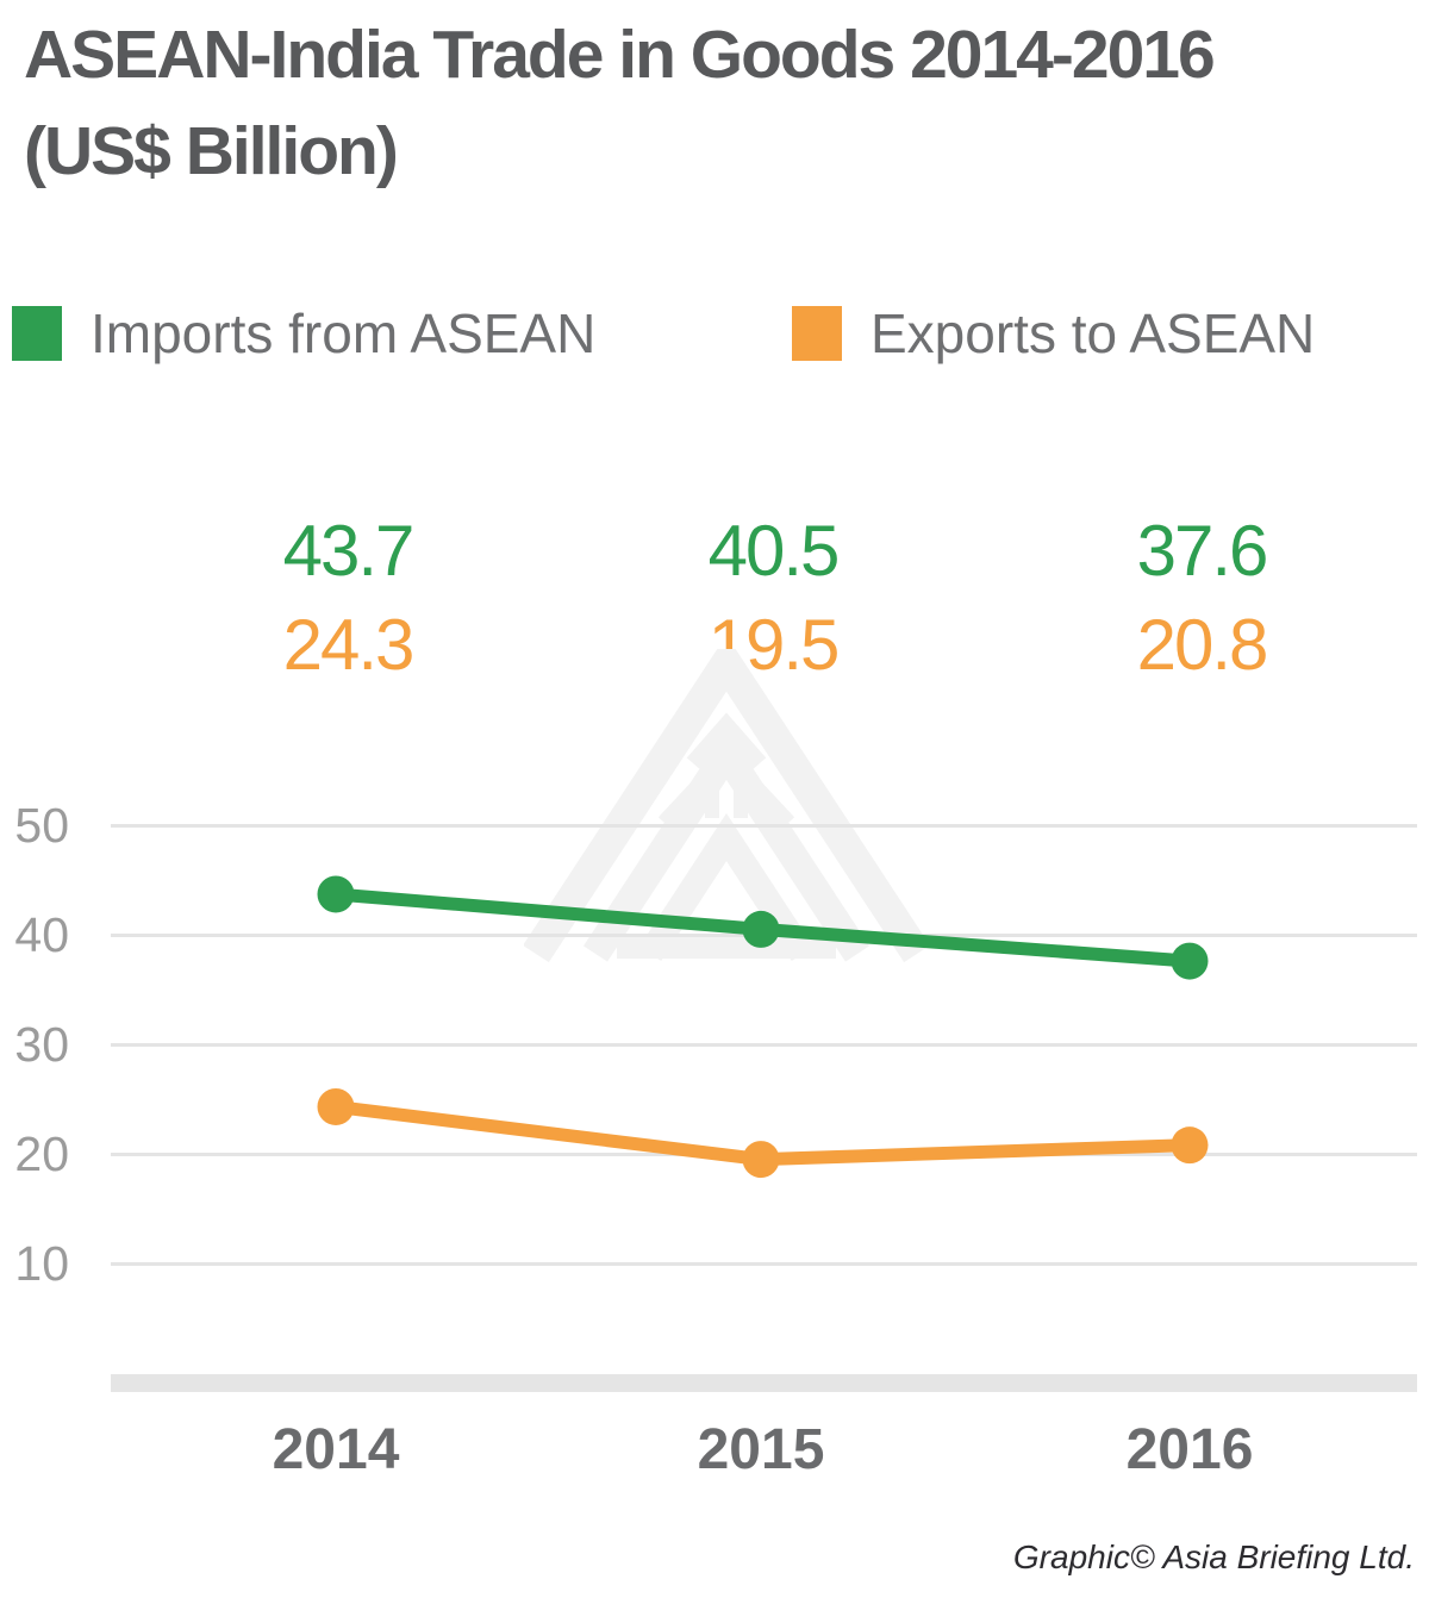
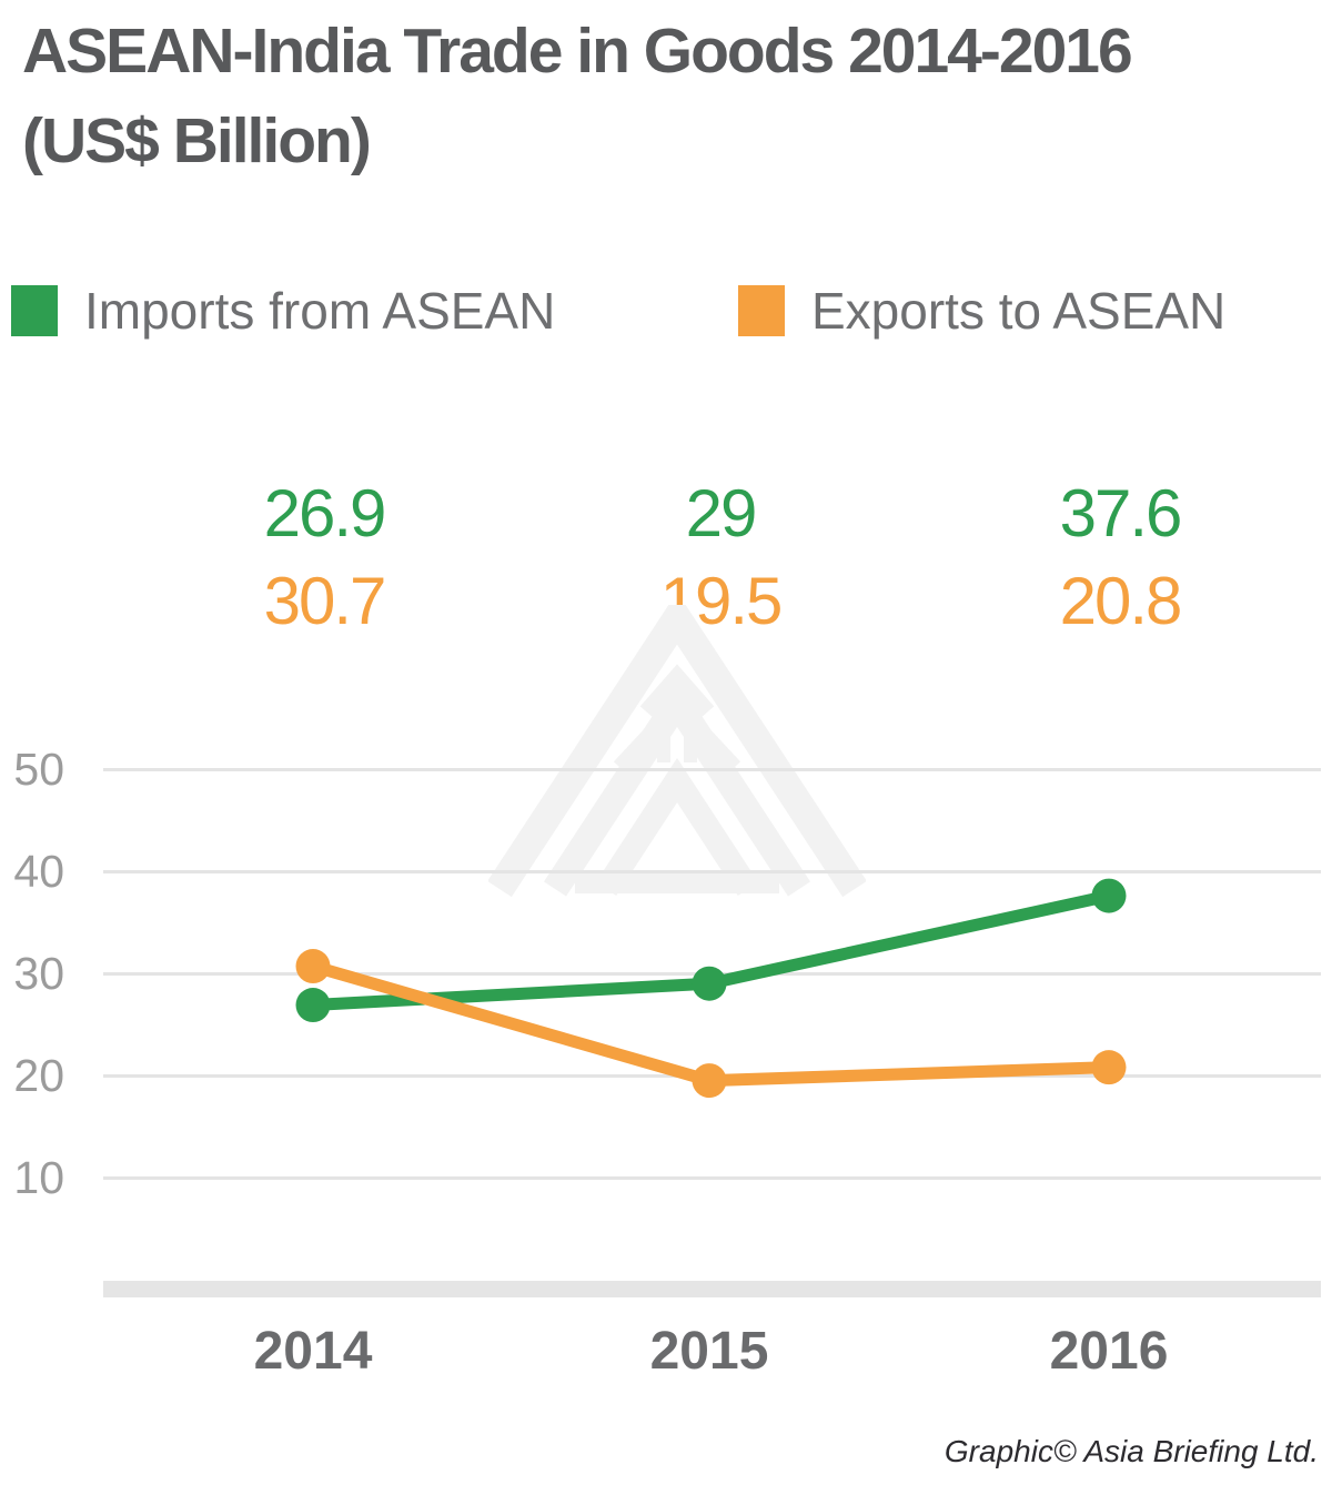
Imports from ASEAN/2014: 43.7 -> 26.9
Exports to ASEAN/2014: 24.3 -> 30.7
Imports from ASEAN/2015: 40.5 -> 29
